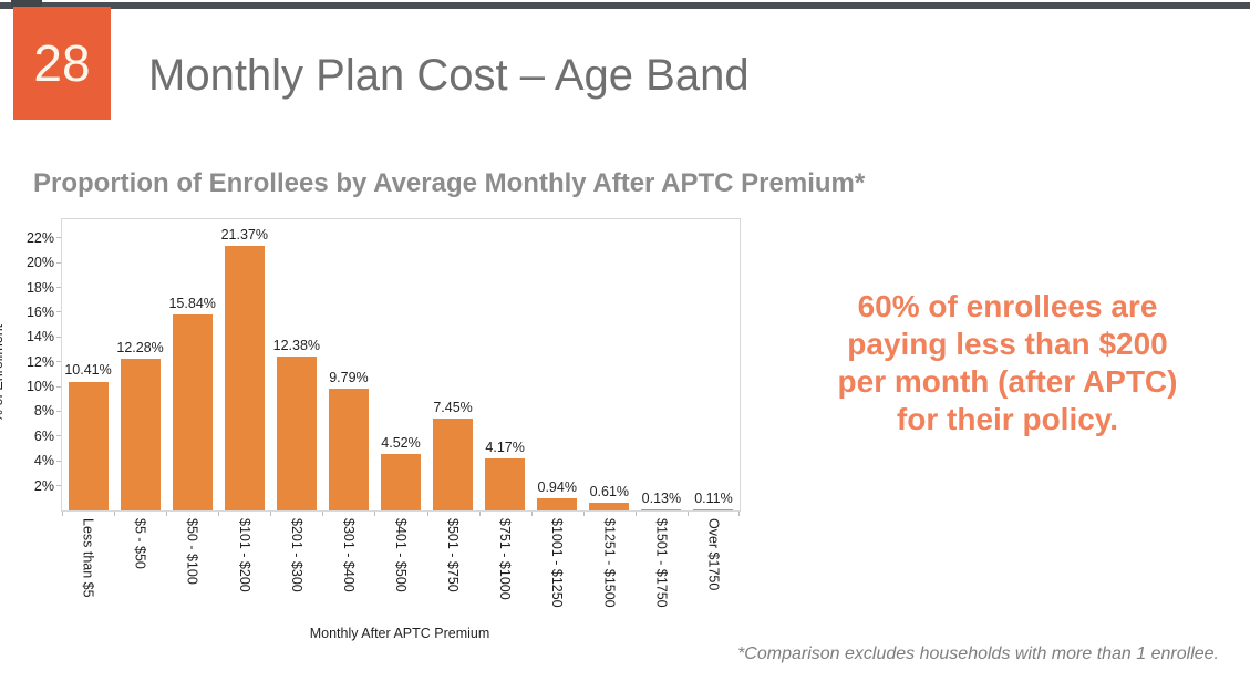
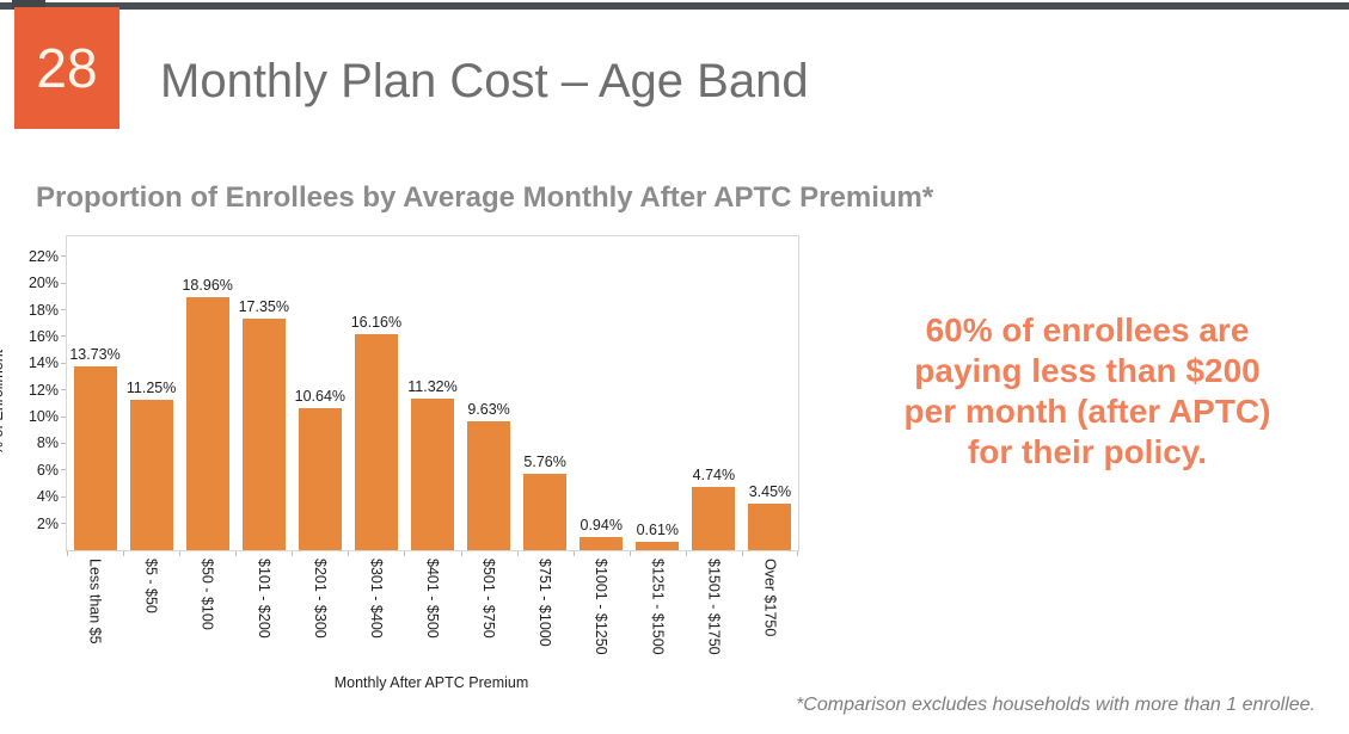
Less than $5: 10.41% -> 13.73%
$5 - $50: 12.28% -> 11.25%
$50 - $100: 15.84% -> 18.96%
$101 - $200: 21.37% -> 17.35%
$201 - $300: 12.38% -> 10.64%
$301 - $400: 9.79% -> 16.16%
$401 - $500: 4.52% -> 11.32%
$501 - $750: 7.45% -> 9.63%
$751 - $1000: 4.17% -> 5.76%
$1501 - $1750: 0.13% -> 4.74%
Over $1750: 0.11% -> 3.45%
